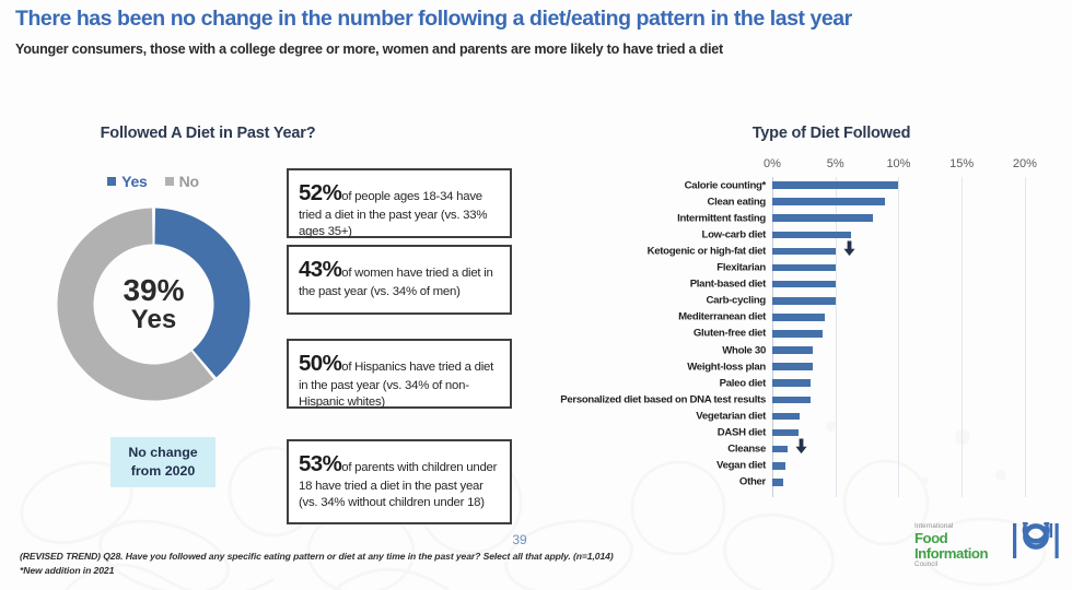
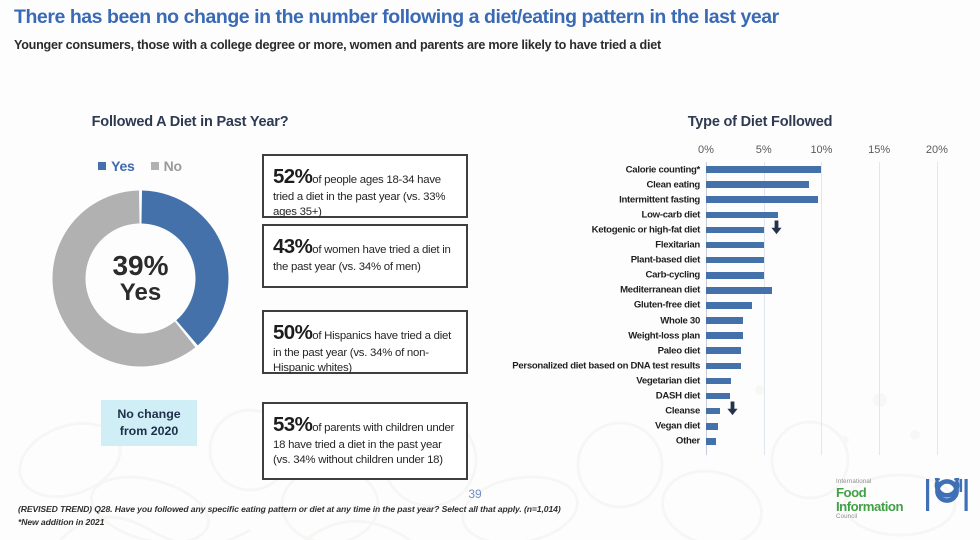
Intermittent fasting: 8.0% -> 9.7%
Mediterranean diet: 4.2% -> 5.7%
